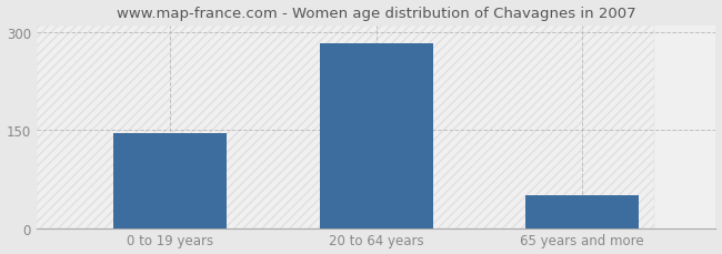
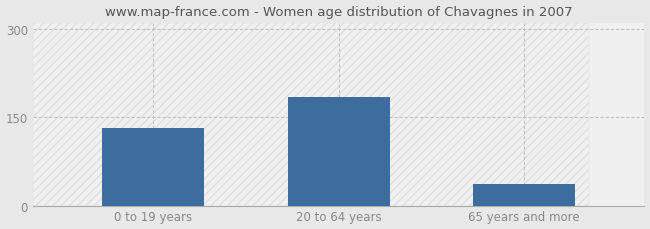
0 to 19 years: 146 -> 132
20 to 64 years: 283 -> 184
65 years and more: 50 -> 36
